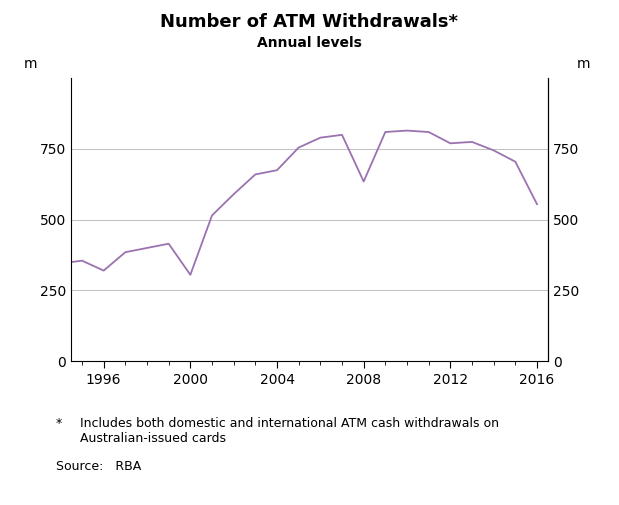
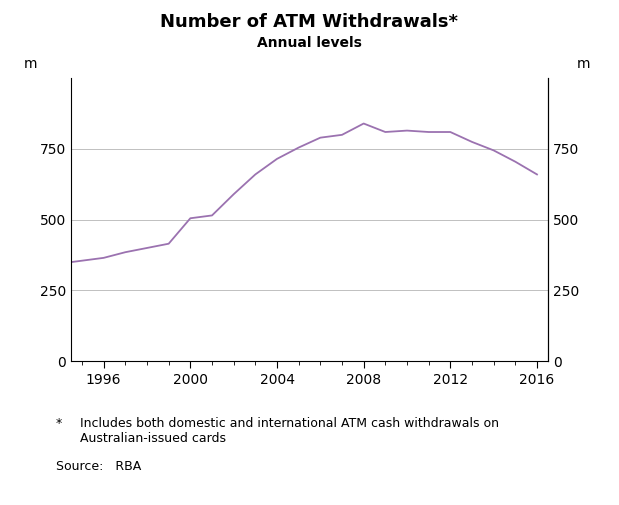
1996: 320 -> 365
2000: 305 -> 505
2004: 675 -> 715
2008: 635 -> 840
2012: 770 -> 810
2016: 555 -> 660
